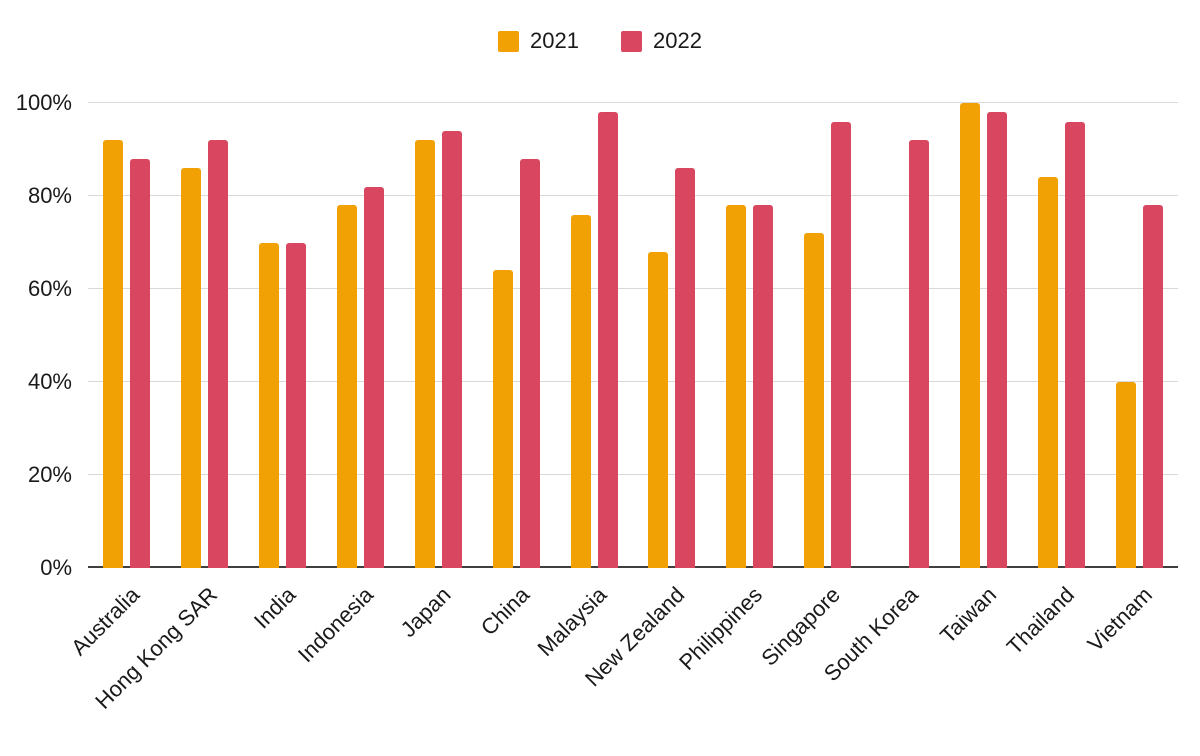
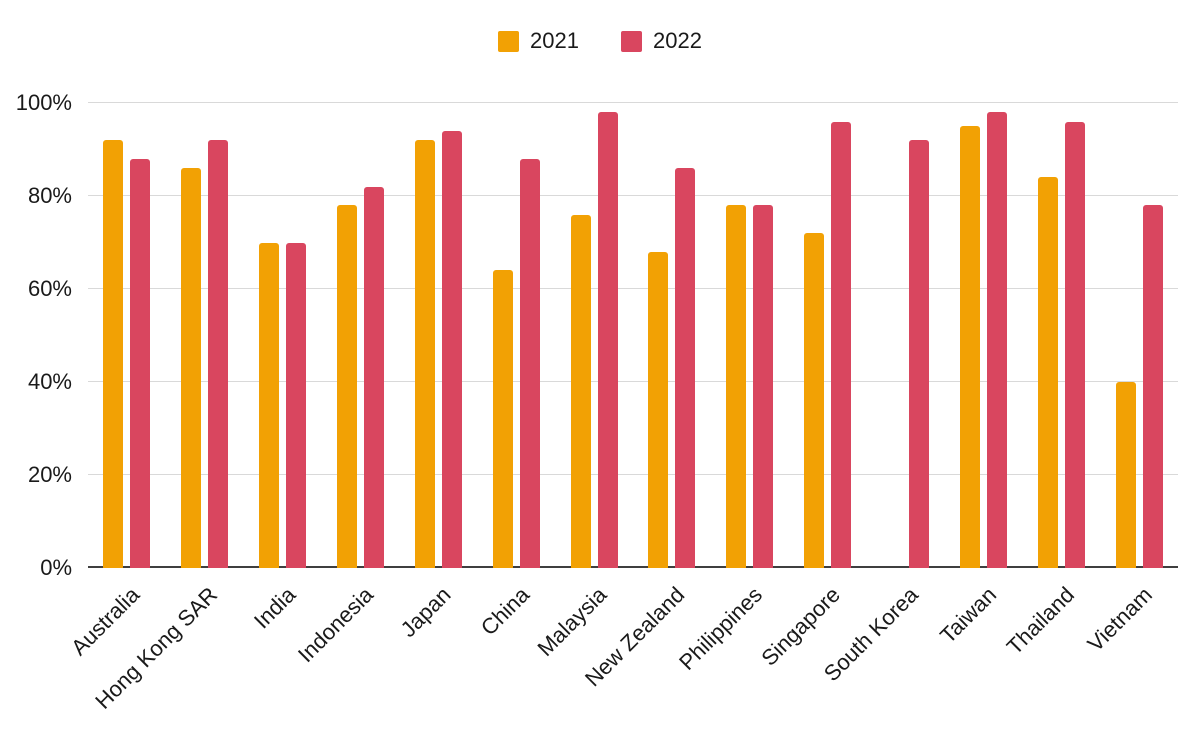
2021/Taiwan: 100% -> 95%
